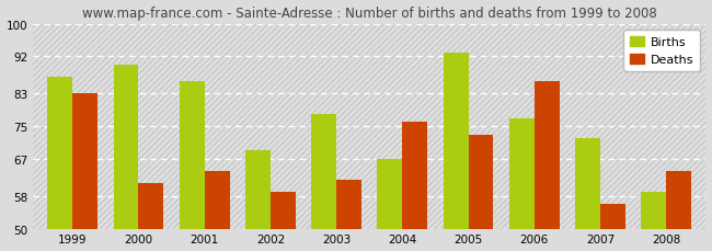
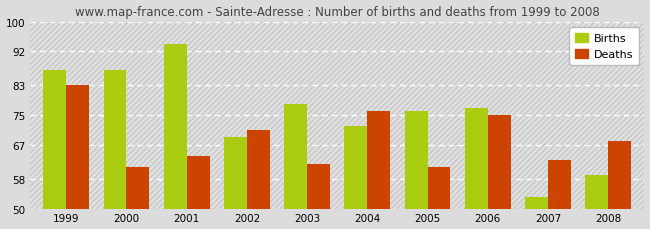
Births/2000: 90 -> 87
Births/2001: 86 -> 94
Deaths/2002: 59 -> 71
Births/2004: 67 -> 72
Births/2005: 93 -> 76
Deaths/2005: 73 -> 61
Deaths/2006: 86 -> 75
Births/2007: 72 -> 53
Deaths/2007: 56 -> 63
Deaths/2008: 64 -> 68
